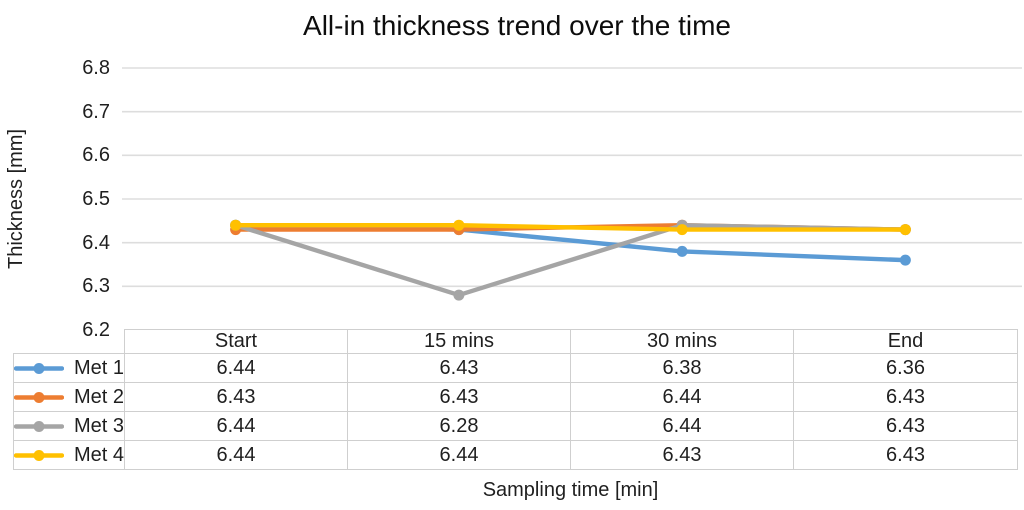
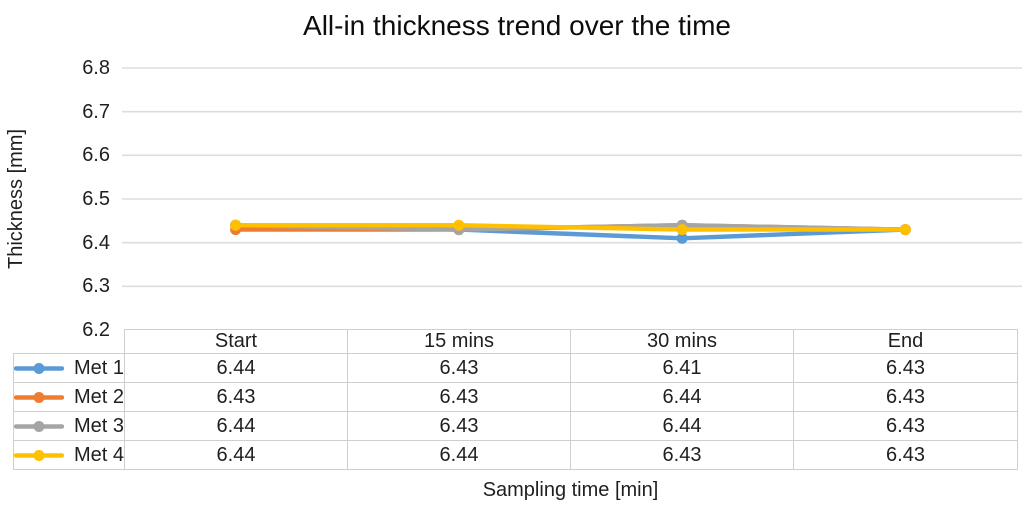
Met 3/15 mins: 6.28 -> 6.43
Met 1/30 mins: 6.38 -> 6.41
Met 1/End: 6.36 -> 6.43
